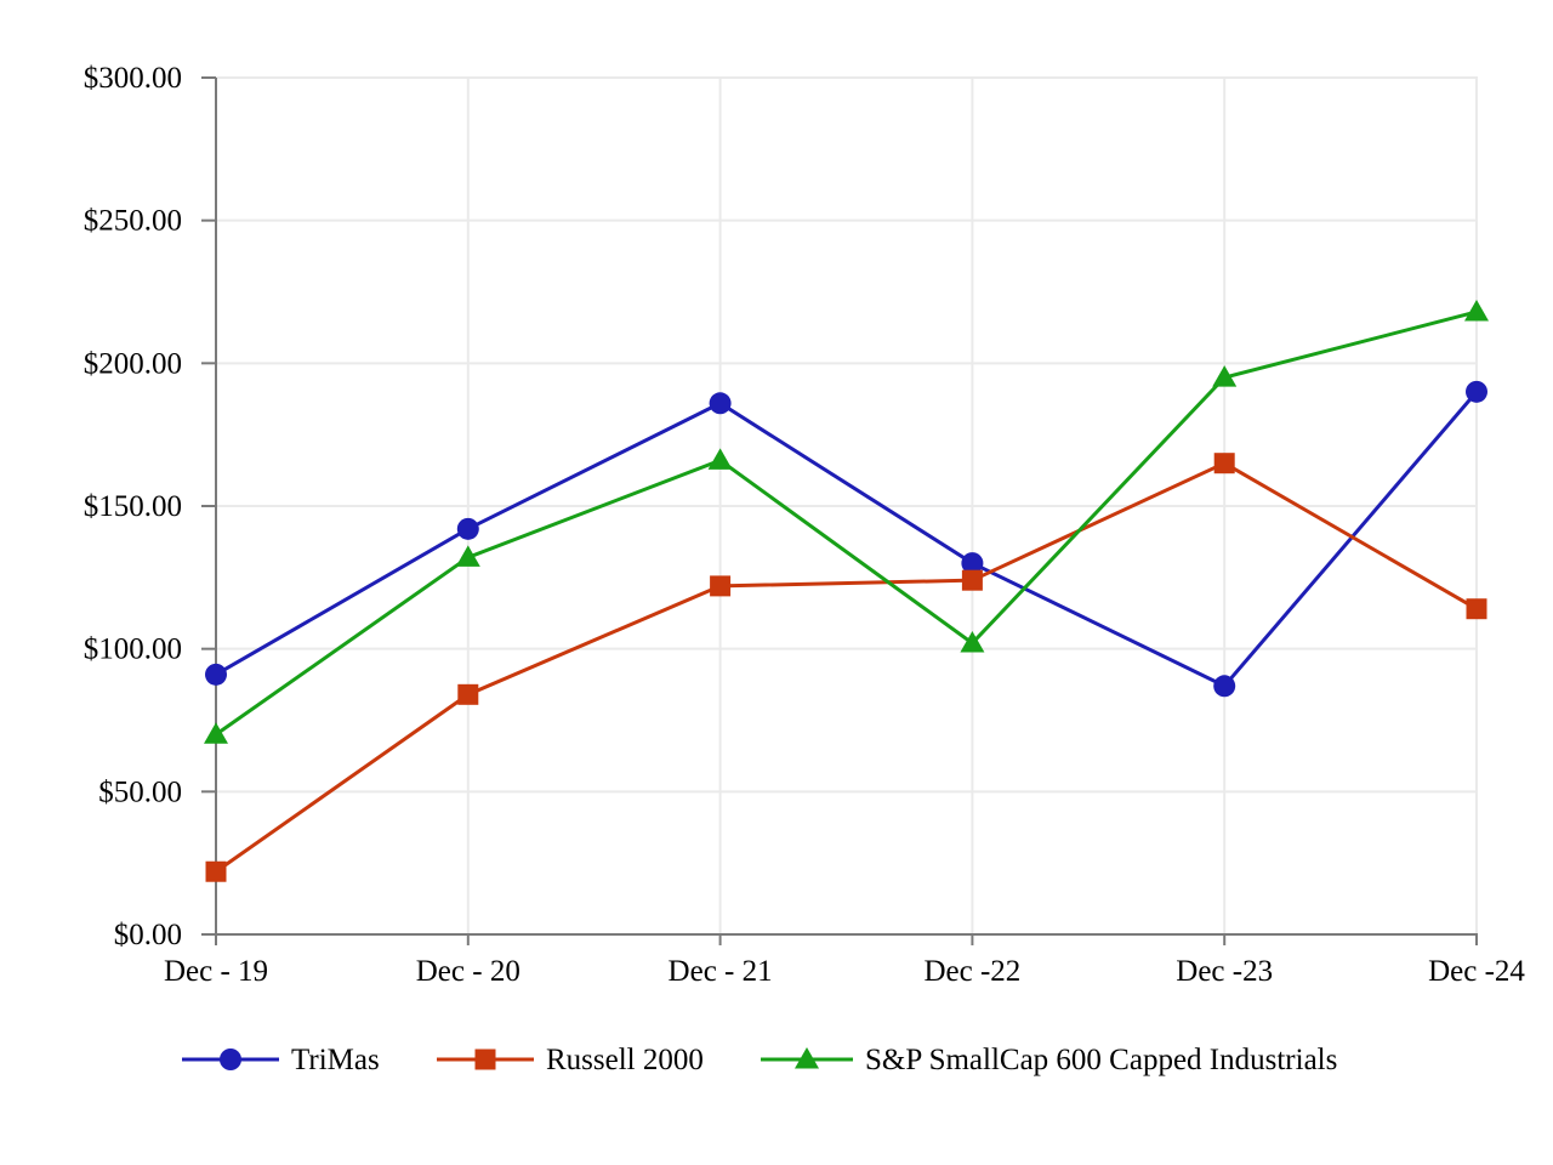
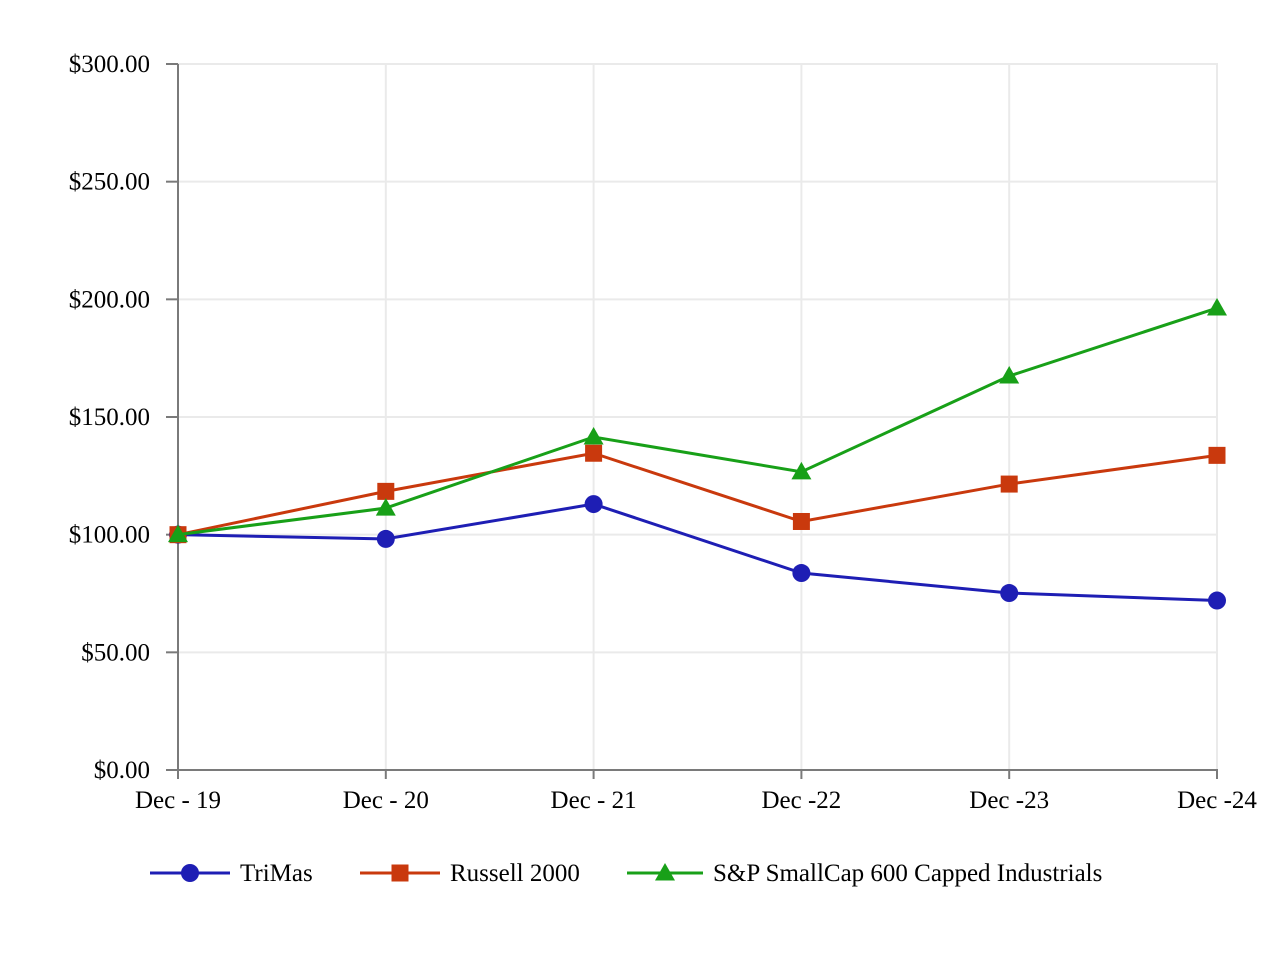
TriMas/Dec - 19: $91 -> $100
Russell 2000/Dec - 19: $22 -> $100
S&P SmallCap 600 Capped Industrials/Dec - 19: $70 -> $100
TriMas/Dec - 20: $142 -> $98
Russell 2000/Dec - 20: $84 -> $118
S&P SmallCap 600 Capped Industrials/Dec - 20: $132 -> $111
TriMas/Dec - 21: $186 -> $113
Russell 2000/Dec - 21: $122 -> $135
S&P SmallCap 600 Capped Industrials/Dec - 21: $166 -> $142
TriMas/Dec -22: $130 -> $84
Russell 2000/Dec -22: $124 -> $106
S&P SmallCap 600 Capped Industrials/Dec -22: $102 -> $127
TriMas/Dec -23: $87 -> $75
Russell 2000/Dec -23: $165 -> $122
S&P SmallCap 600 Capped Industrials/Dec -23: $195 -> $167
TriMas/Dec -24: $190 -> $72
Russell 2000/Dec -24: $114 -> $134
S&P SmallCap 600 Capped Industrials/Dec -24: $218 -> $196
